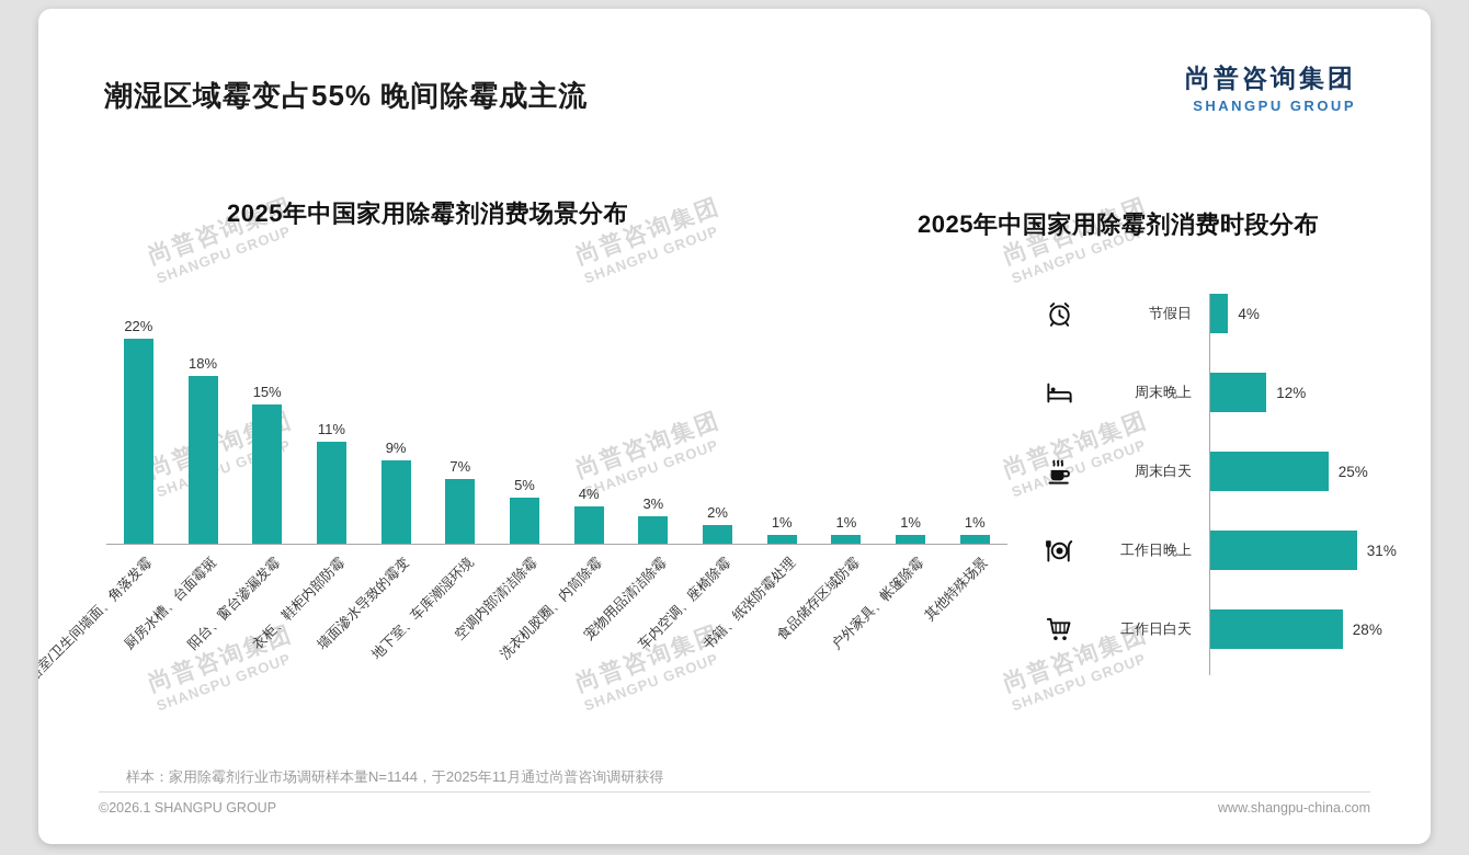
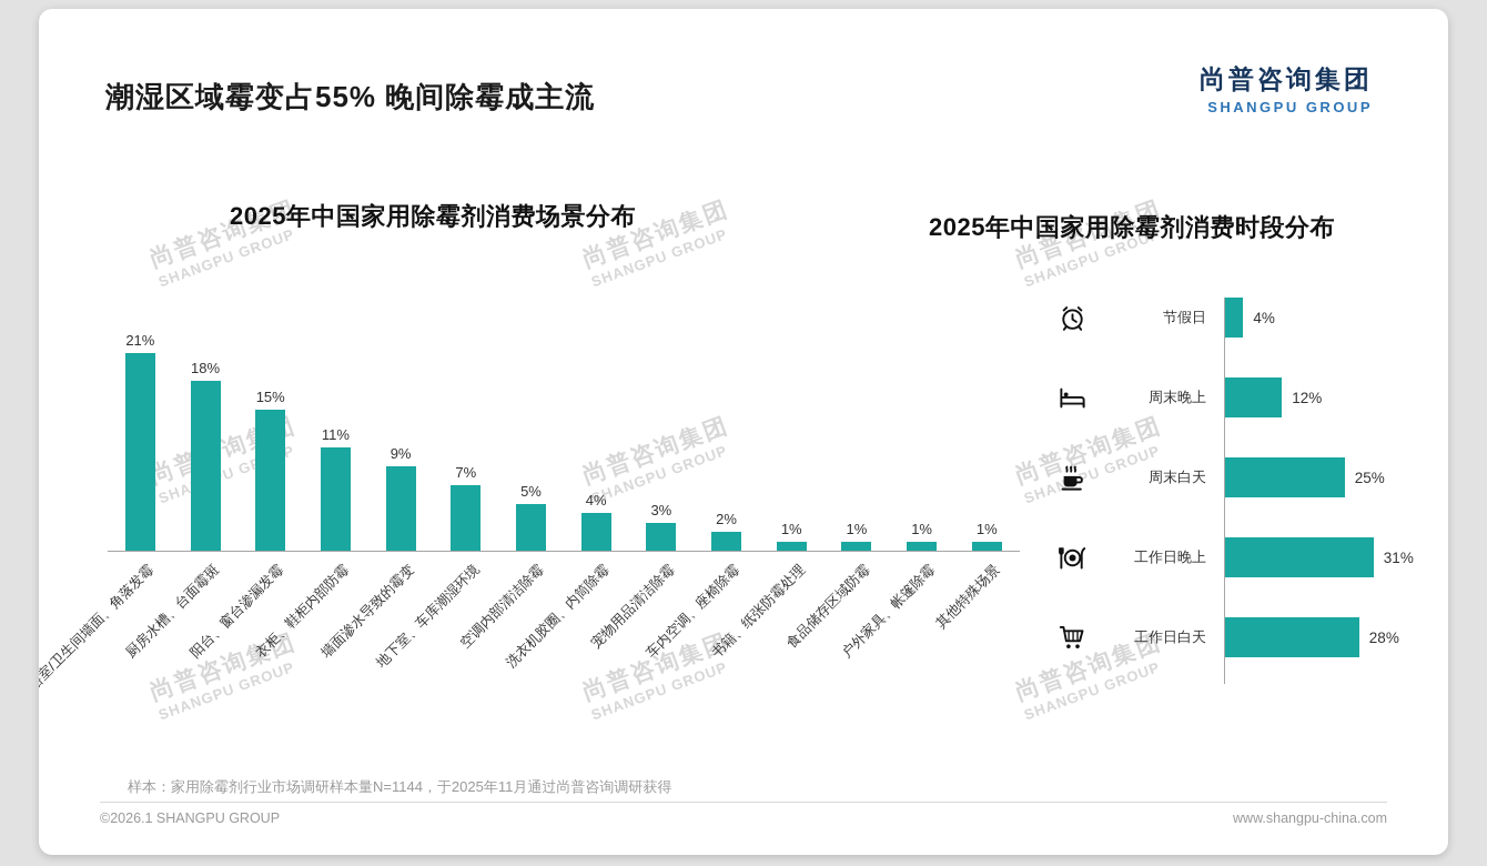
2025年中国家用除霉剂消费场景分布/浴室/卫生间墙面、角落发霉: 22% -> 21%
